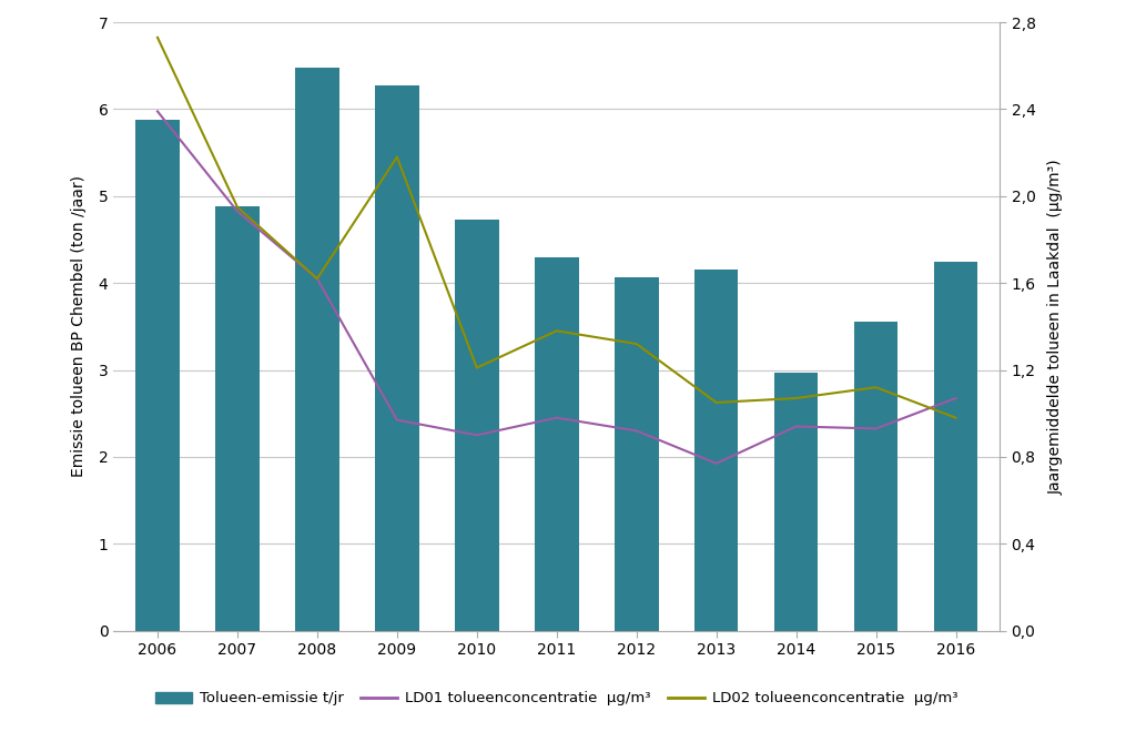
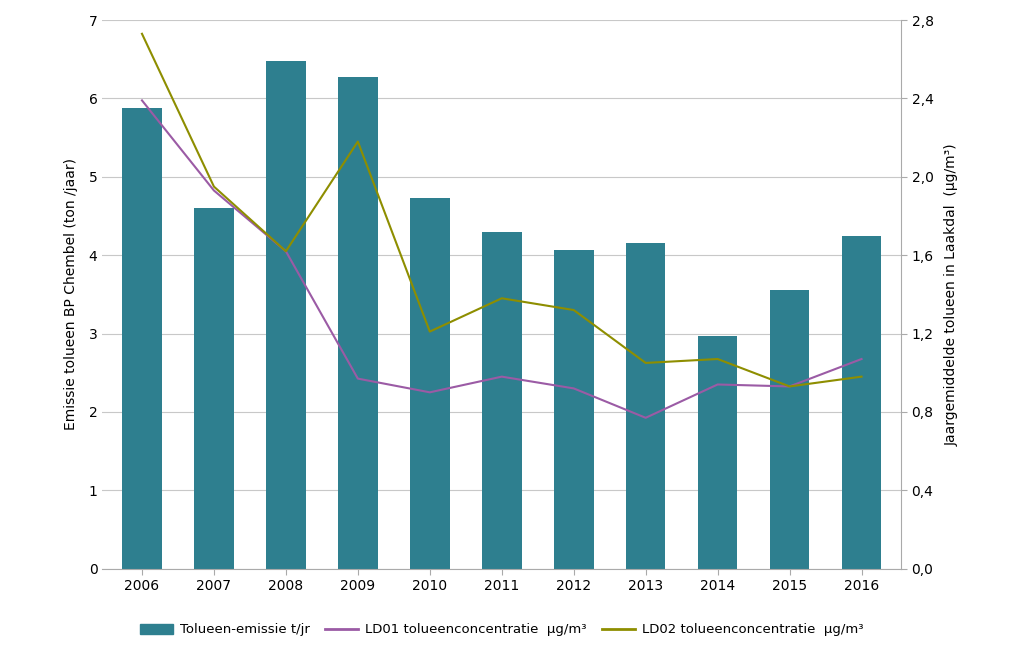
Tolueen-emissie t/jr/2007: 4.88 -> 4.60
LD02 tolueenconcentratie µg/m³/2015: 1,12 -> 0,93
